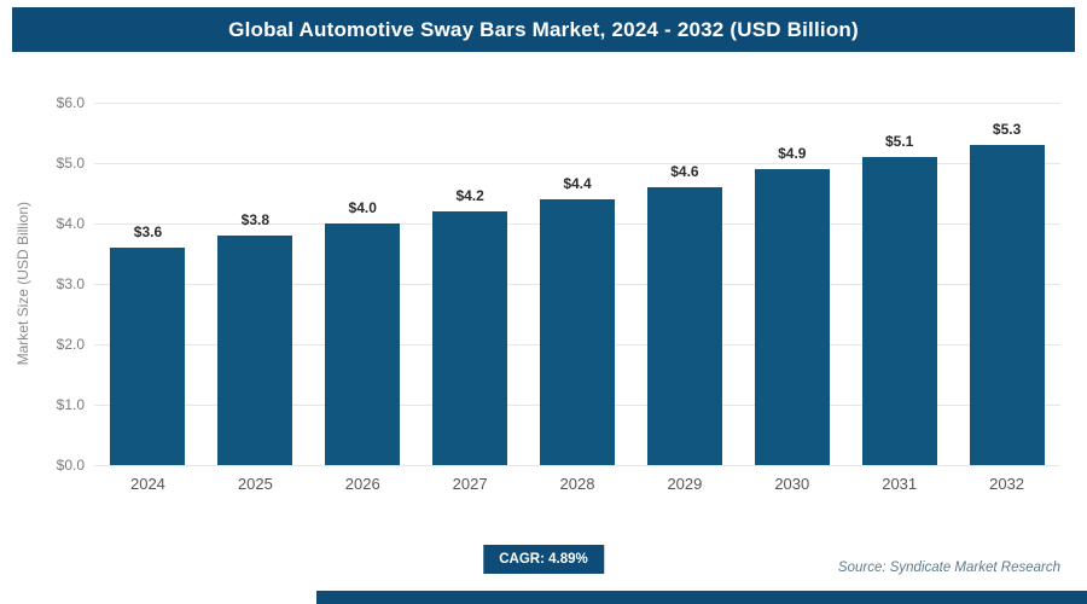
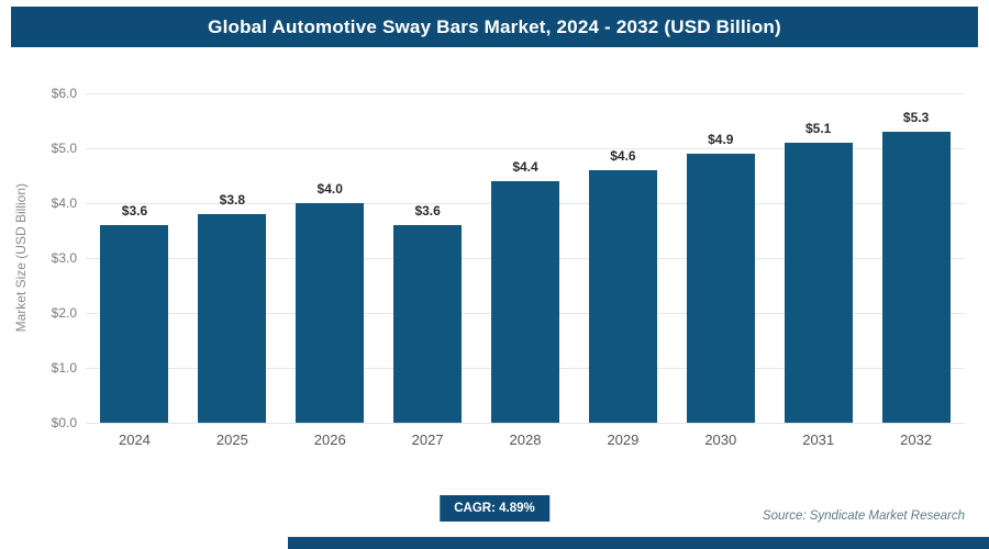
2027: $4.2 -> $3.6
